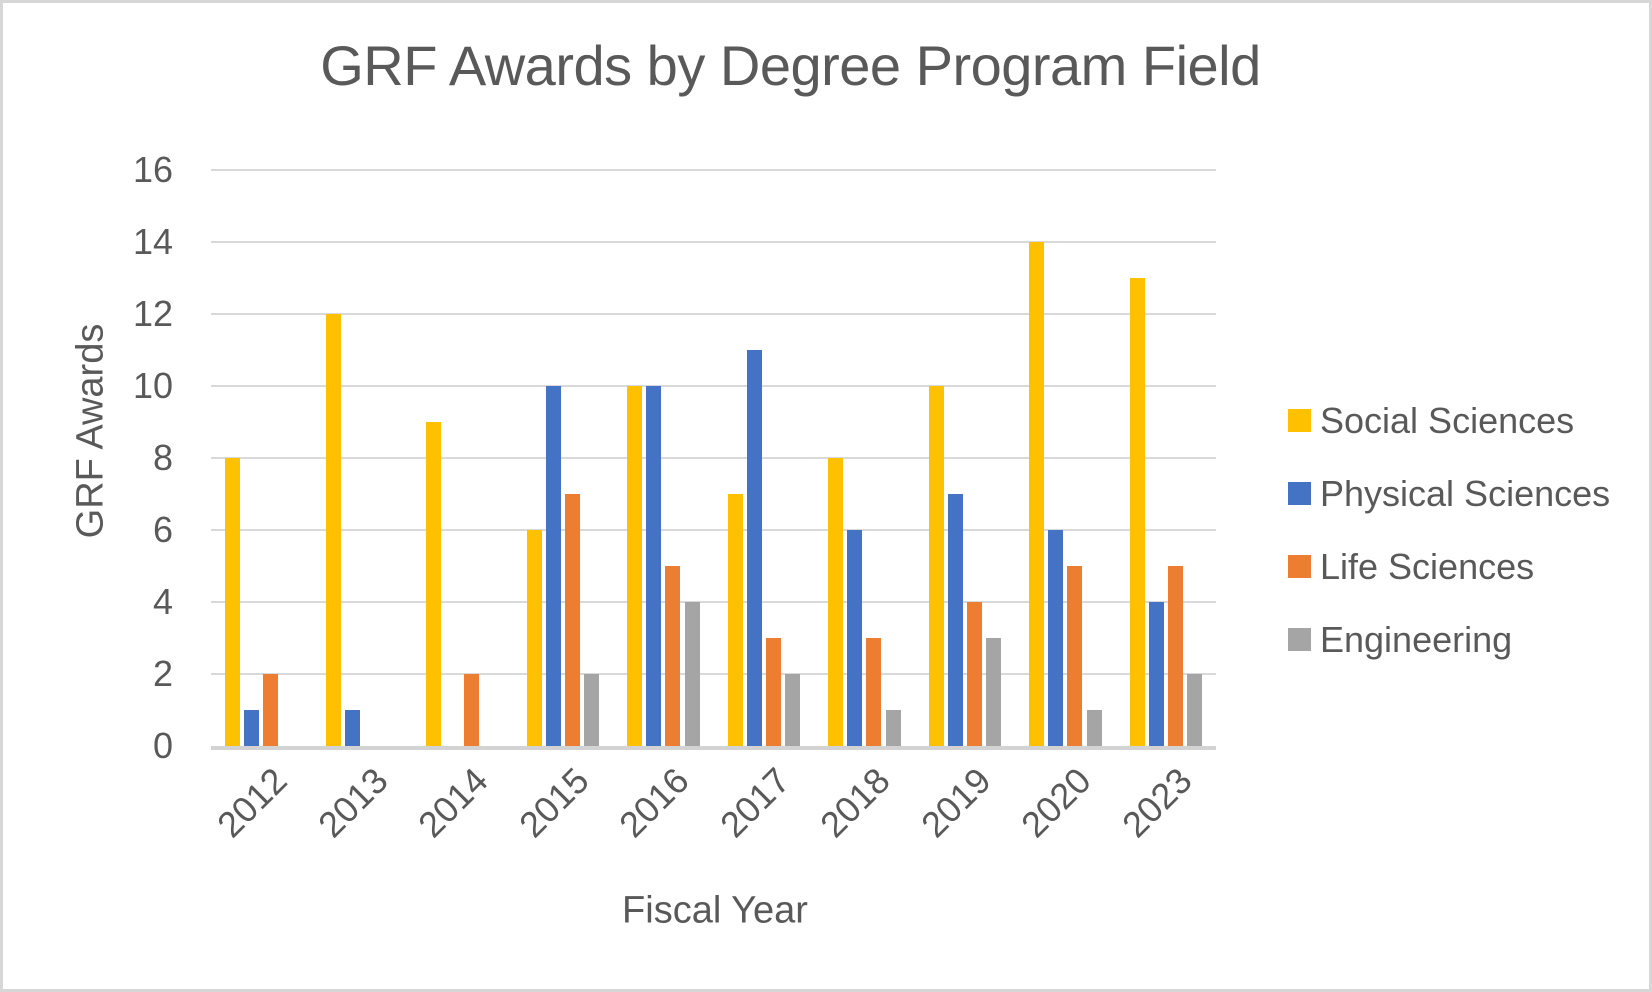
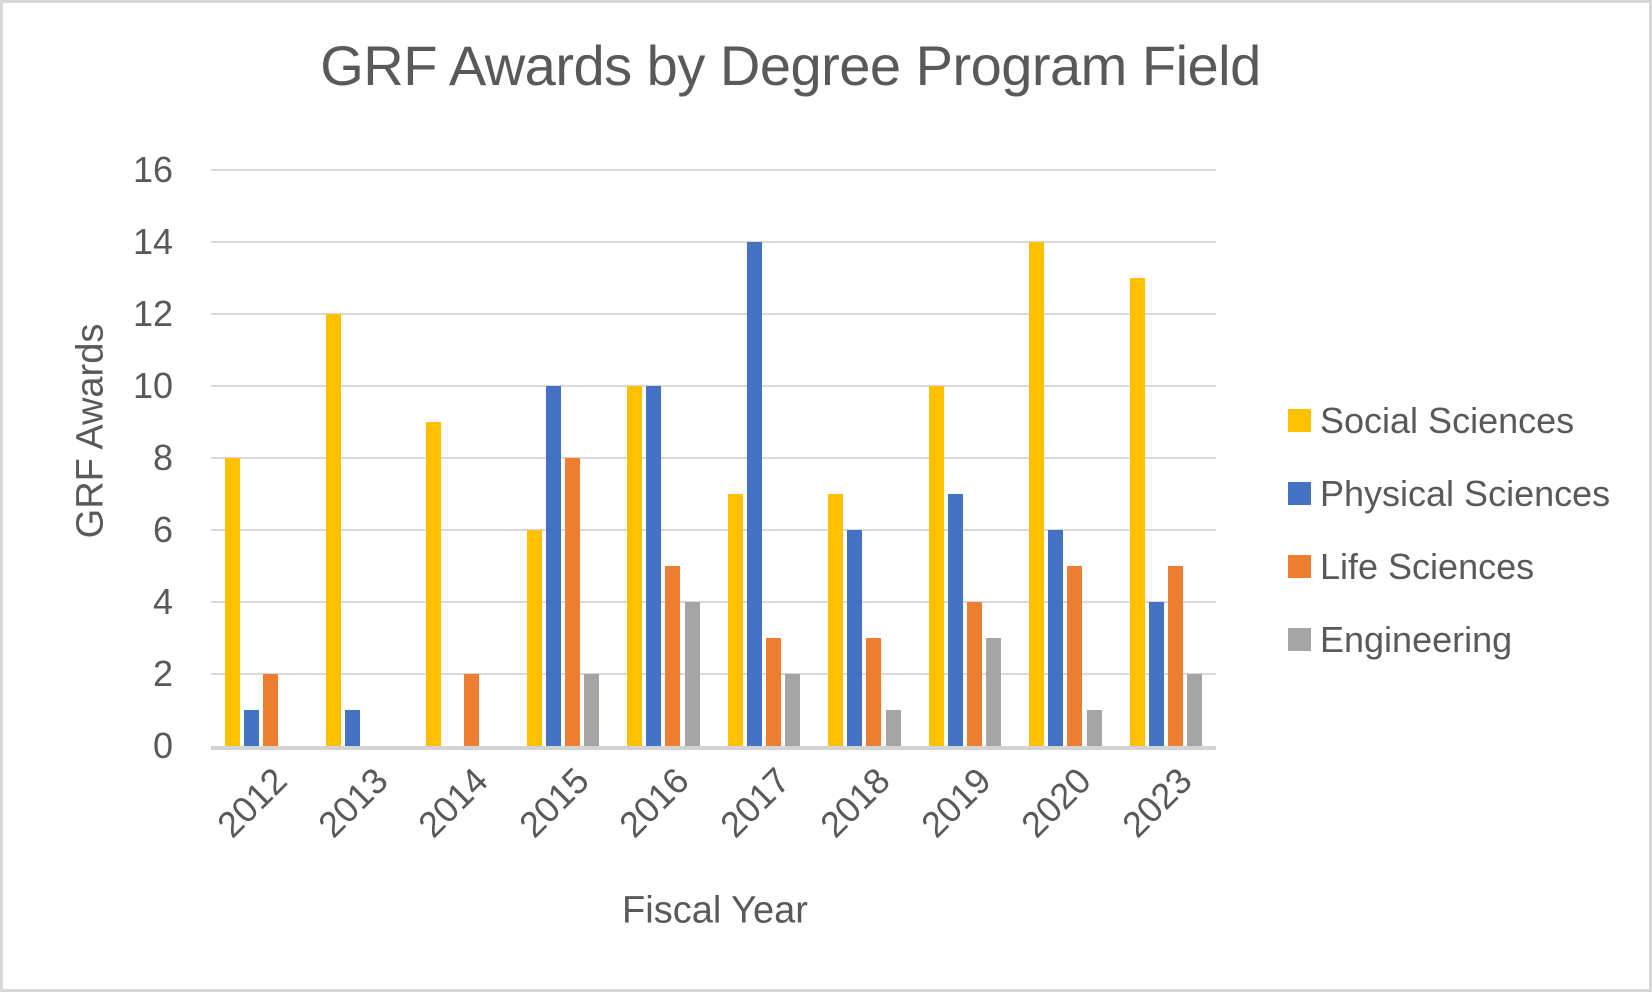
Life Sciences/2015: 7 -> 8
Physical Sciences/2017: 11 -> 14
Social Sciences/2018: 8 -> 7
